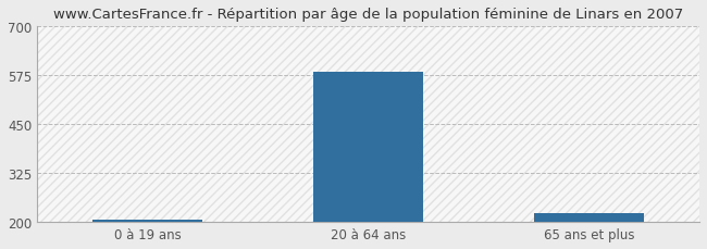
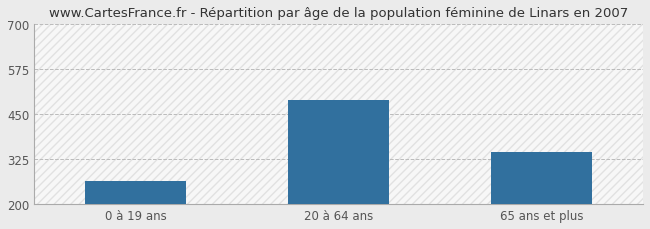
0 à 19 ans: 207 -> 265
20 à 64 ans: 583 -> 490
65 ans et plus: 222 -> 345
